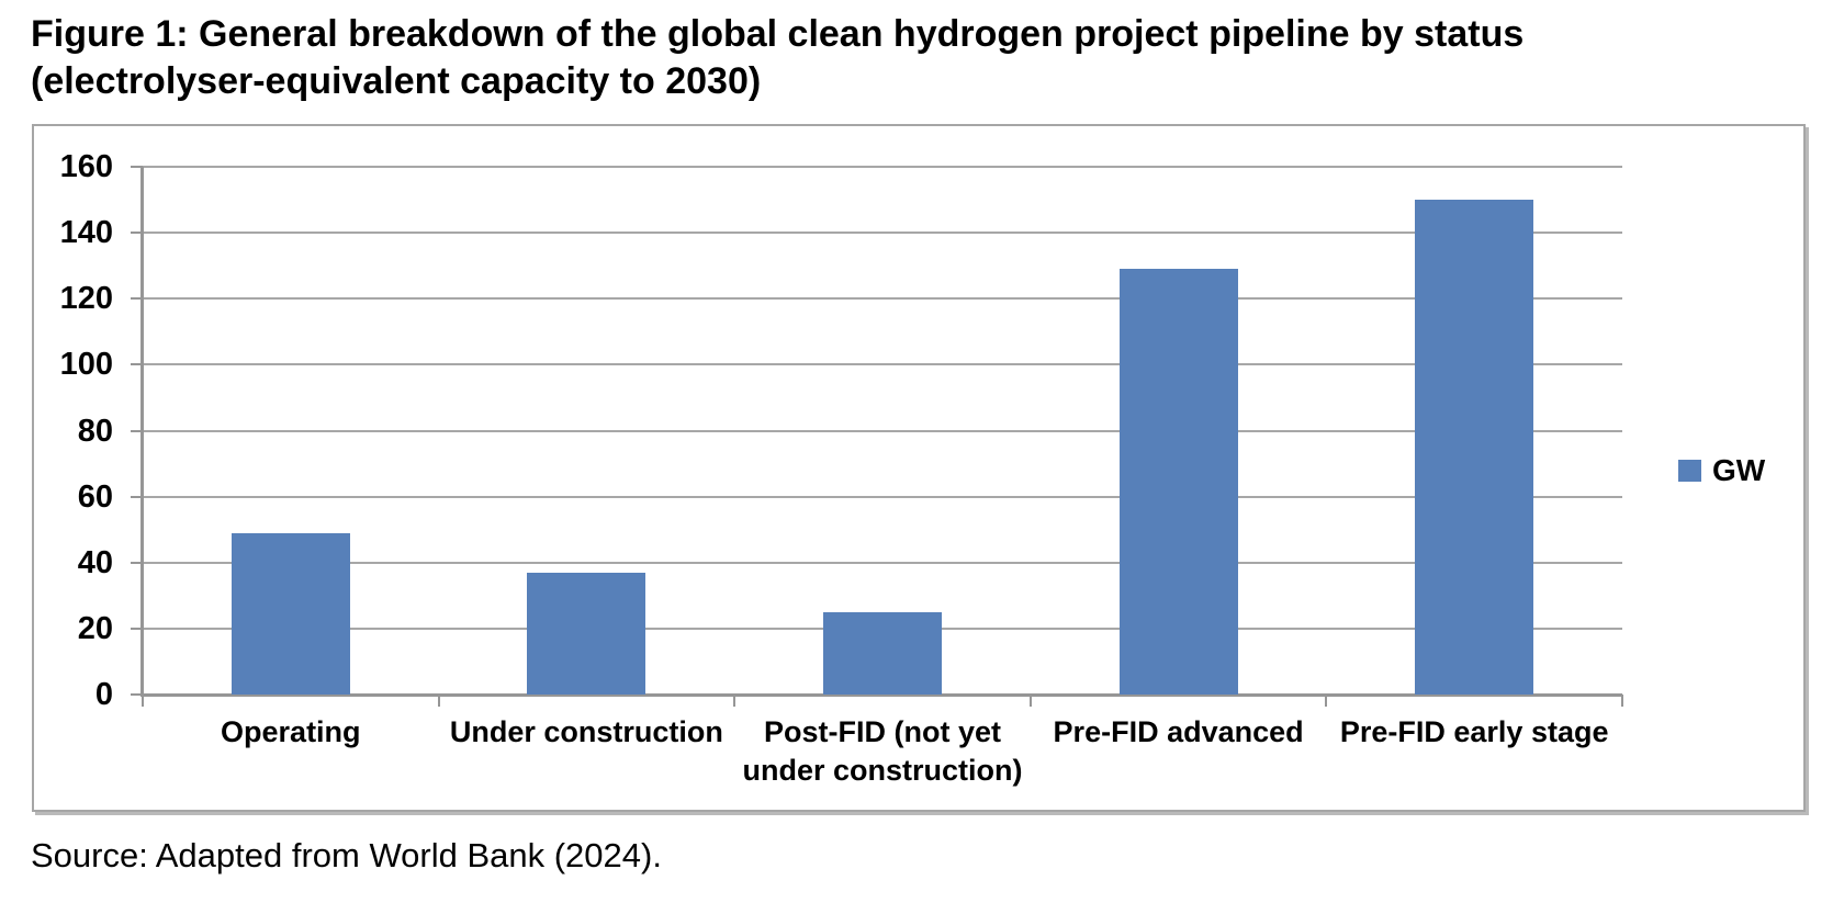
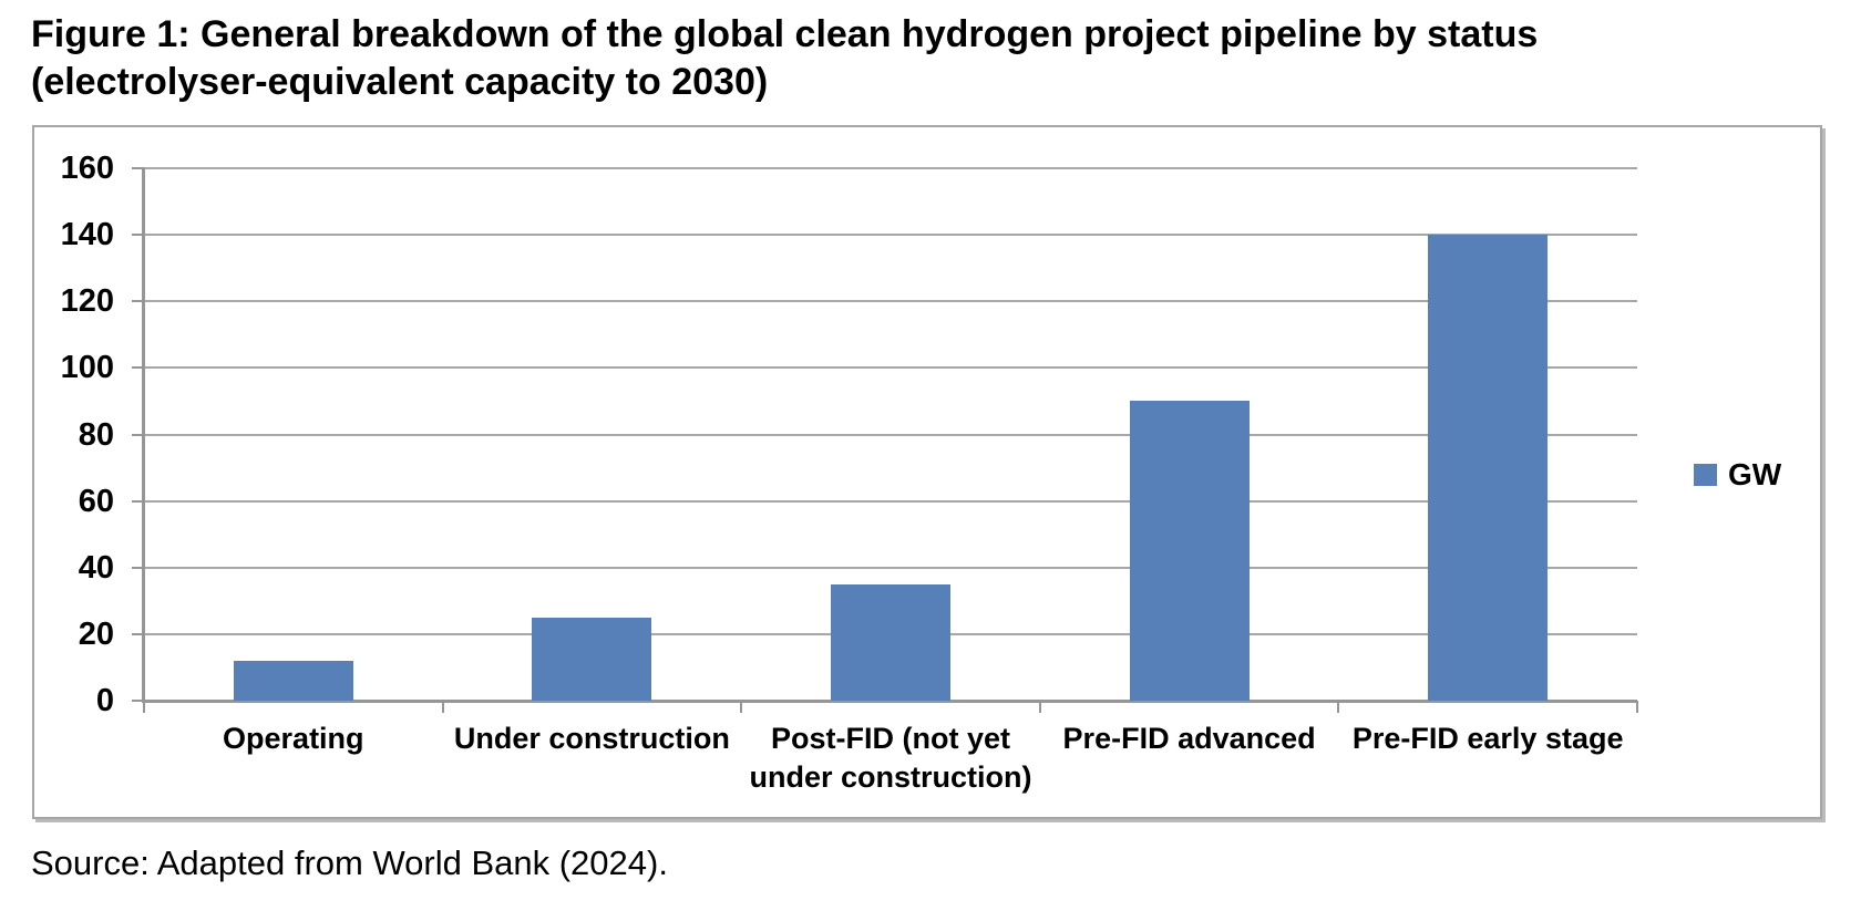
Operating: 49 -> 12
Under construction: 37 -> 25
Post-FID (not yet under construction): 25 -> 35
Pre-FID advanced: 129 -> 90
Pre-FID early stage: 150 -> 140
